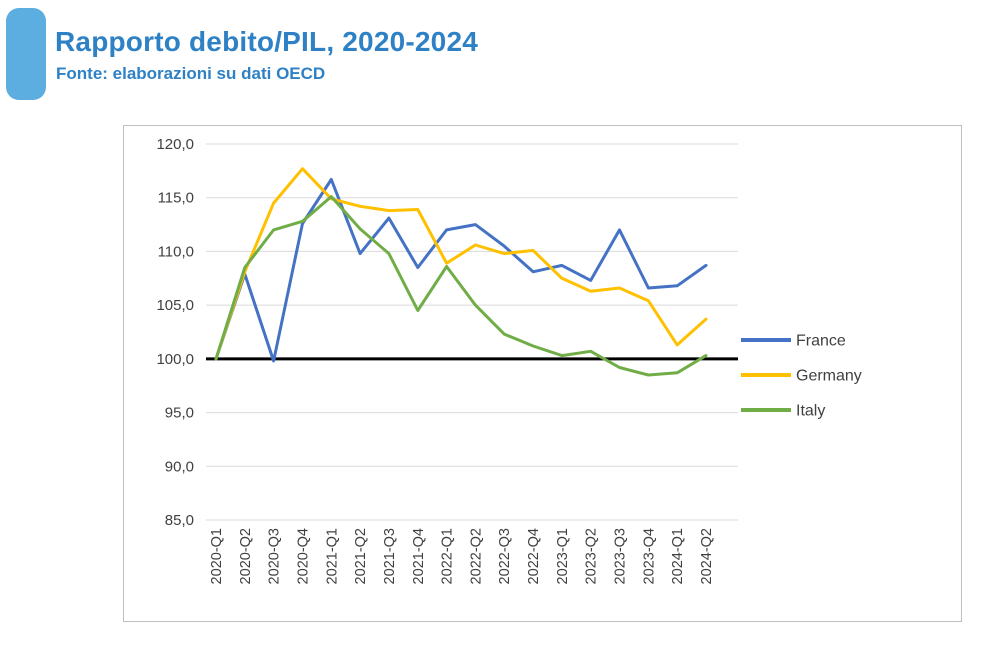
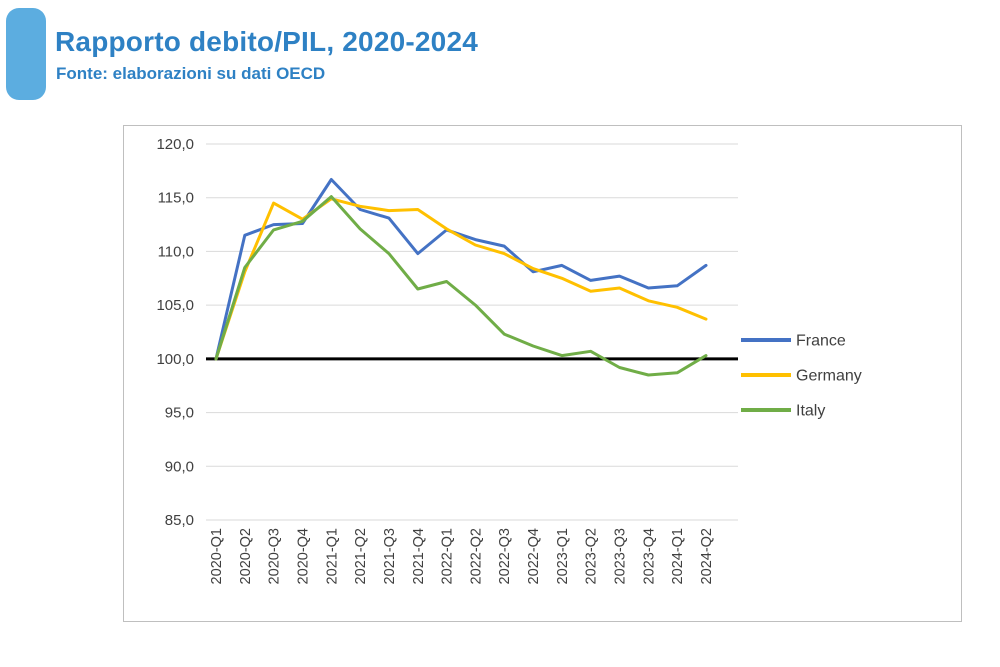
France/2020-Q2: 107,9 -> 111,5
France/2020-Q3: 99,8 -> 112,5
Germany/2020-Q4: 117,7 -> 113,0
France/2021-Q2: 109,8 -> 113,9
France/2021-Q4: 108,5 -> 109,8
Italy/2021-Q4: 104,5 -> 106,5
Germany/2022-Q1: 108,9 -> 112,1
Italy/2022-Q1: 108,6 -> 107,2
France/2022-Q2: 112,5 -> 111,1
Germany/2022-Q4: 110,1 -> 108,4
France/2023-Q3: 112,0 -> 107,7
Germany/2024-Q1: 101,3 -> 104,8
